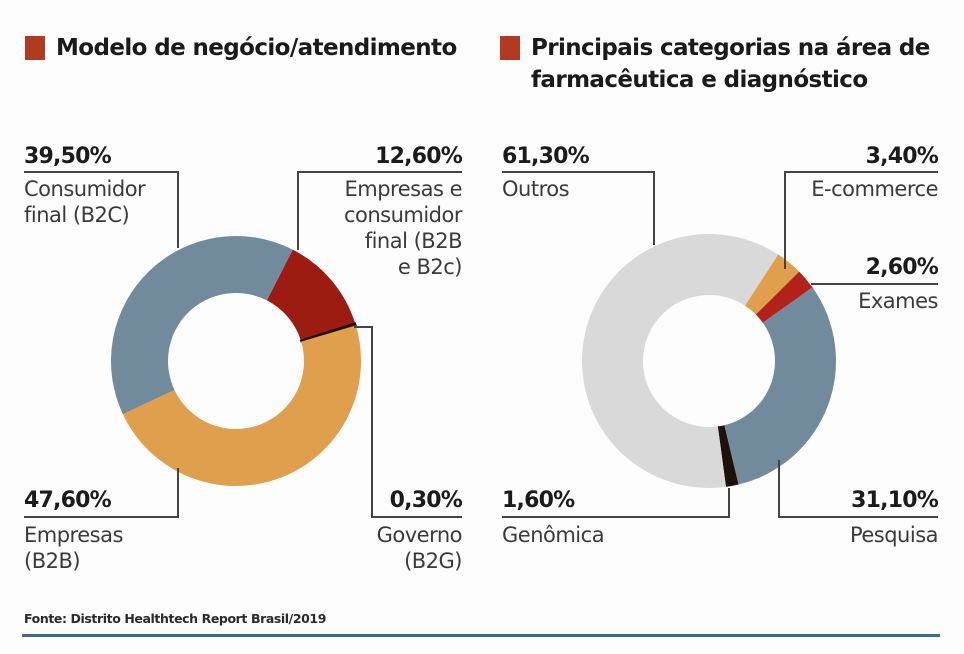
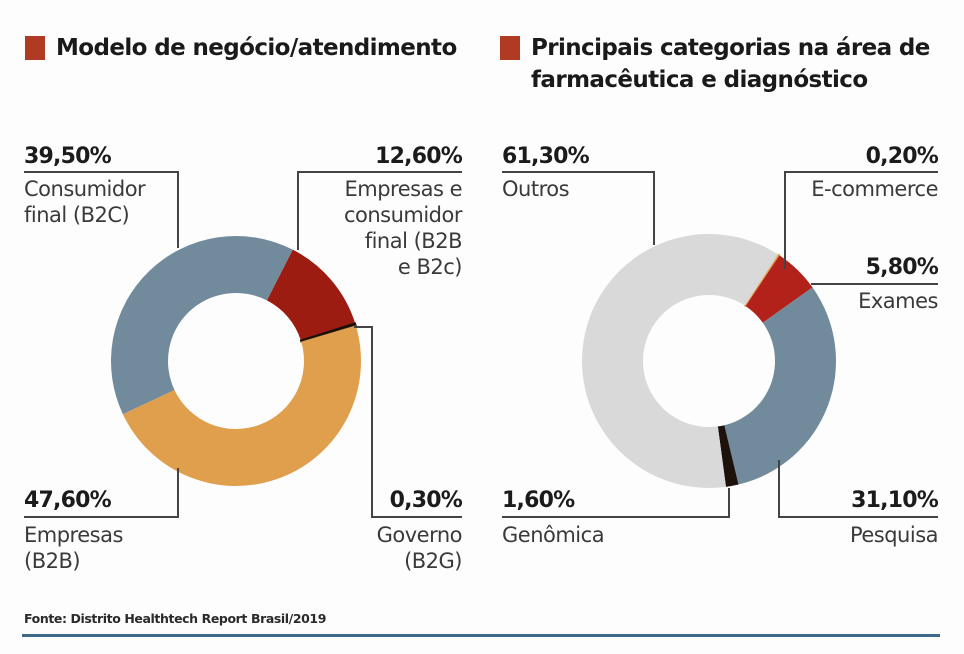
Principais categorias na área de farmacêutica e diagnóstico/E-commerce: 3,40% -> 0,20%
Principais categorias na área de farmacêutica e diagnóstico/Exames: 2,60% -> 5,80%
